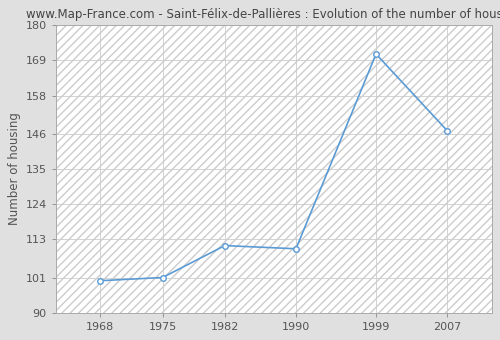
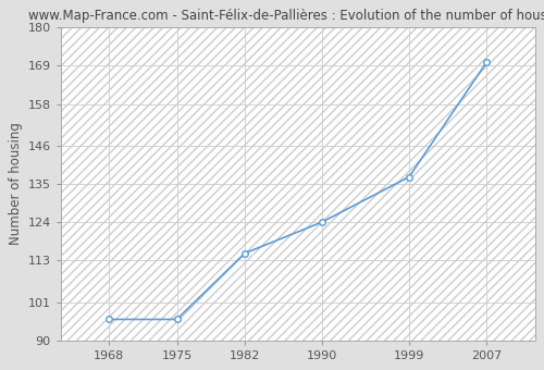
1968: 100 -> 96
1975: 101 -> 96
1982: 111 -> 115
1990: 110 -> 124
1999: 171 -> 137
2007: 147 -> 170
